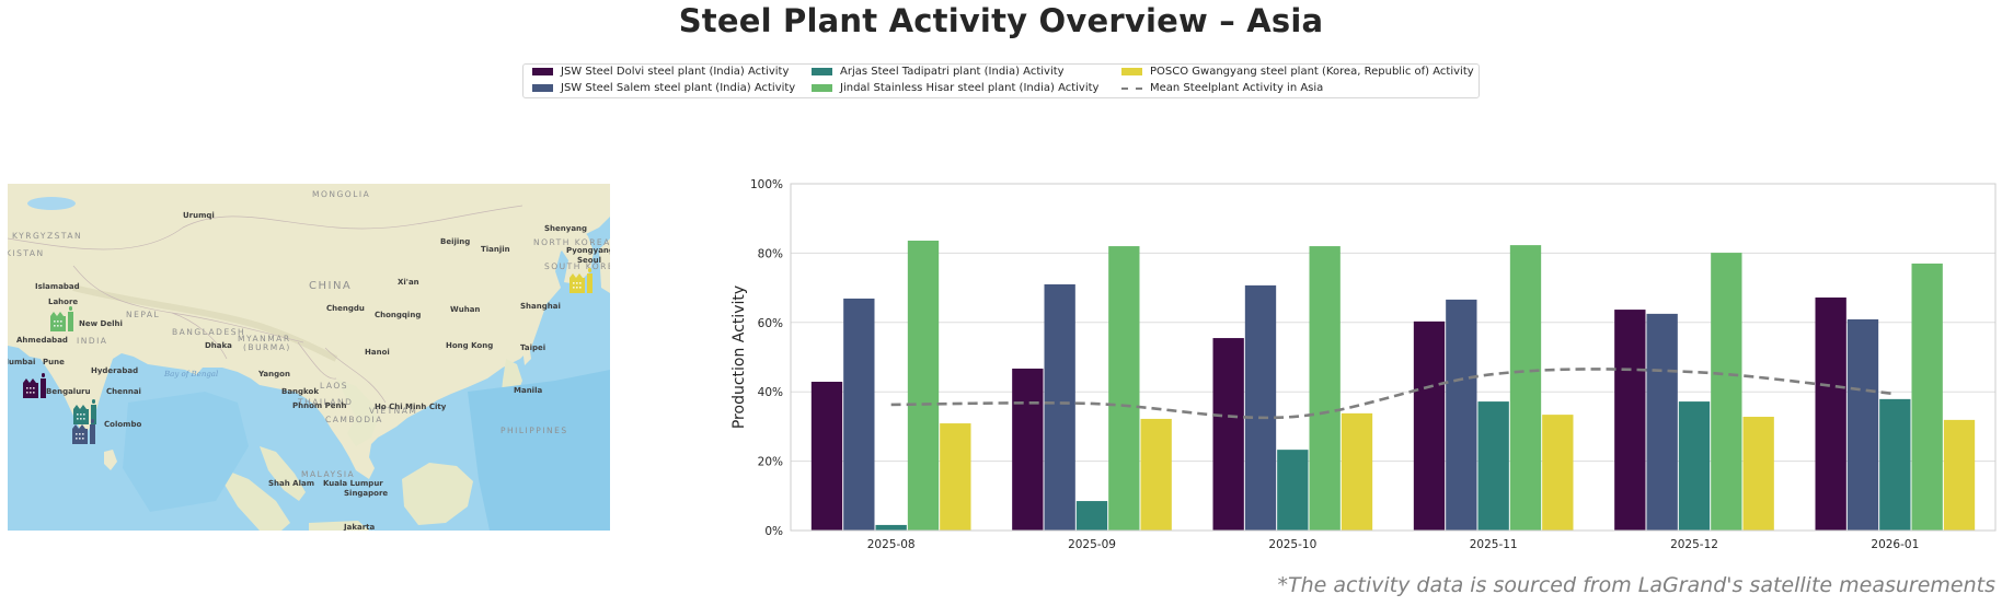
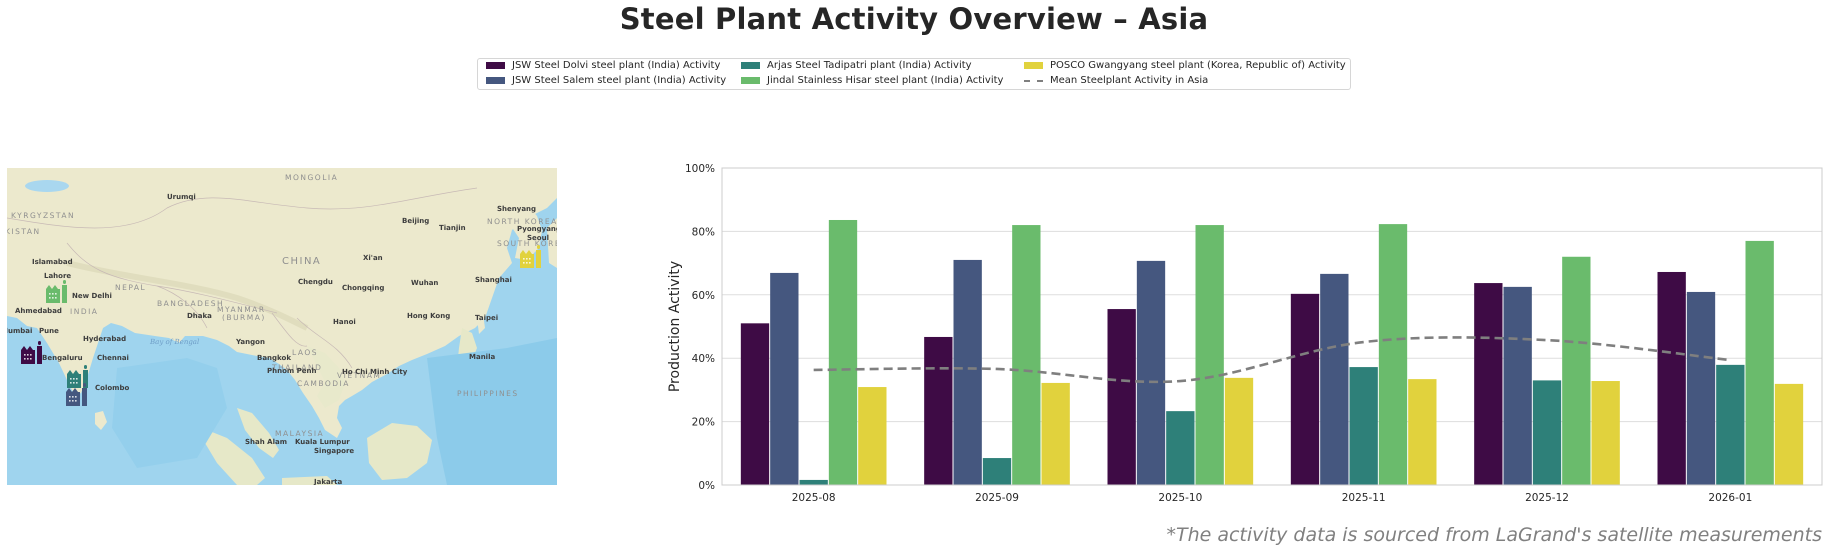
JSW Steel Dolvi steel plant (India) Activity/2025-08: 43% -> 51%
Arjas Steel Tadipatri plant (India) Activity/2025-12: 37% -> 33%
Jindal Stainless Hisar steel plant (India) Activity/2025-12: 80% -> 72%
